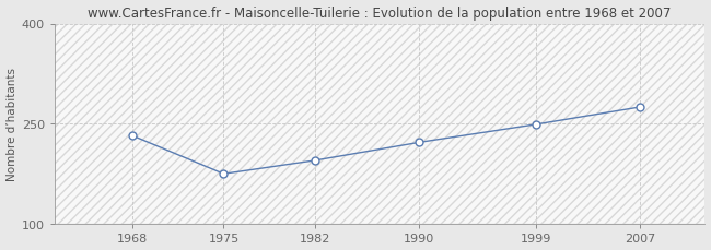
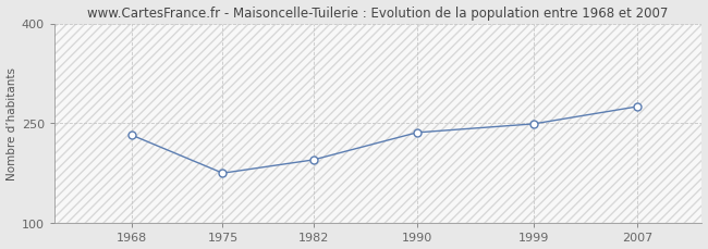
1990: 222 -> 236
